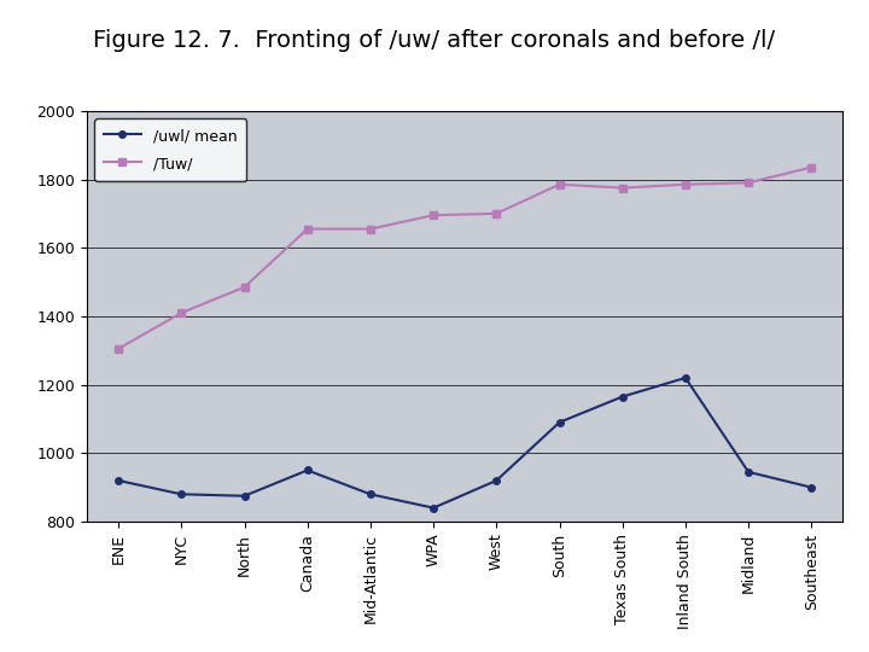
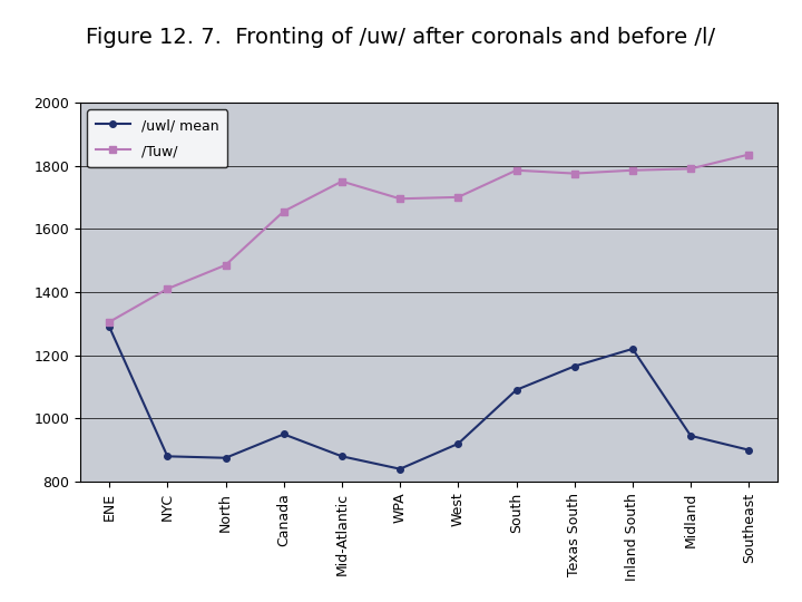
/uwl/ mean/ENE: 920 -> 1290
/Tuw//Mid-Atlantic: 1655 -> 1750
